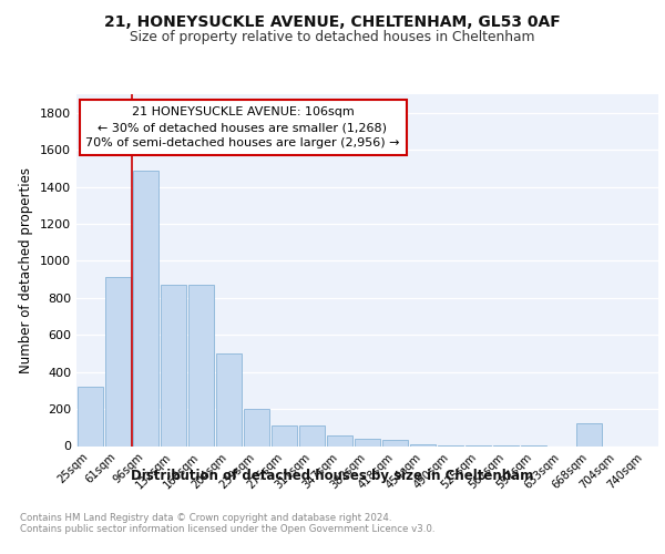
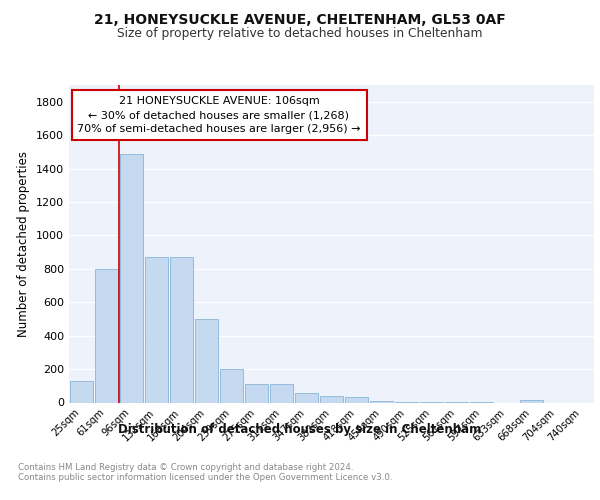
25sqm: 320 -> 130
61sqm: 910 -> 800
668sqm: 120 -> 20
